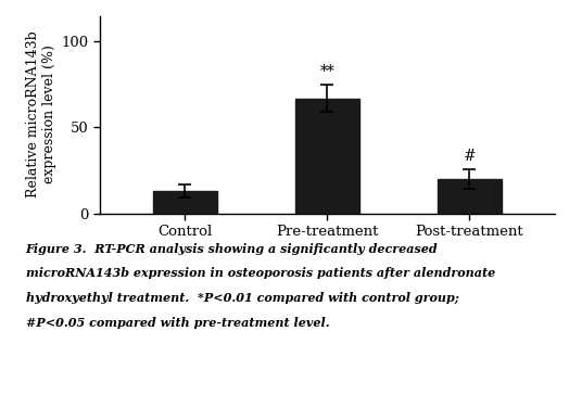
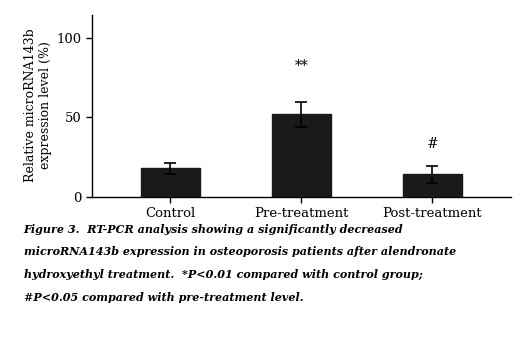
Control: 13 -> 18
Pre-treatment: 67 -> 52
Post-treatment: 20 -> 14
